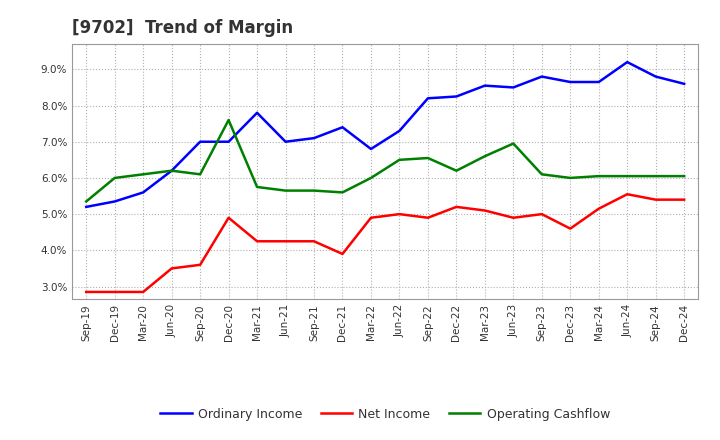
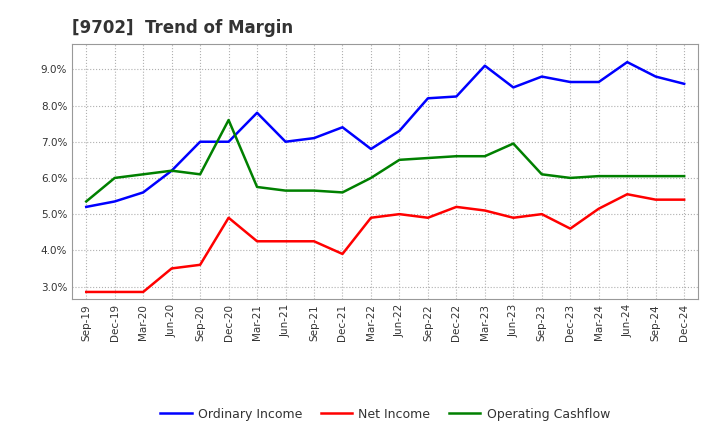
Operating Cashflow/Dec-22: 6.20% -> 6.60%
Ordinary Income/Mar-23: 8.55% -> 9.10%
